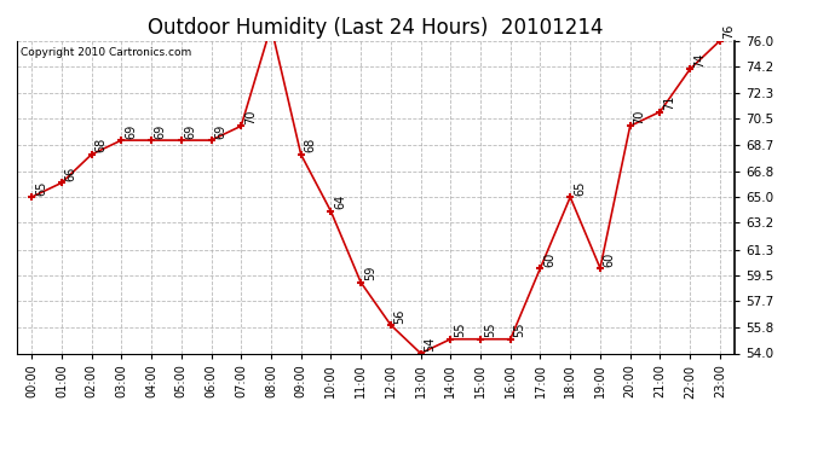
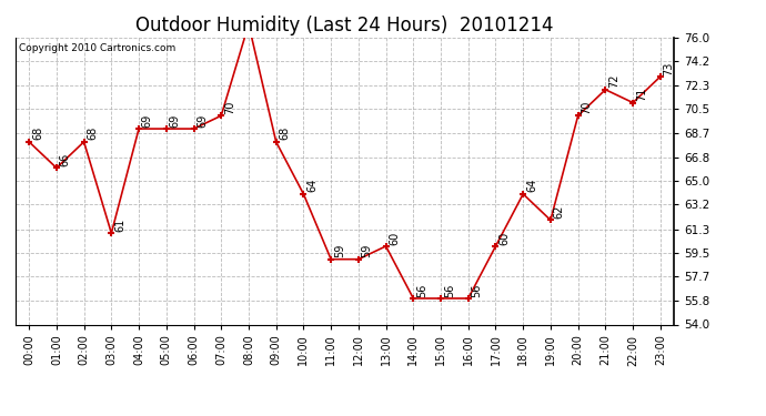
00:00: 65 -> 68
03:00: 69 -> 61
12:00: 56 -> 59
13:00: 54 -> 60
14:00: 55 -> 56
15:00: 55 -> 56
16:00: 55 -> 56
18:00: 65 -> 64
19:00: 60 -> 62
21:00: 71 -> 72
22:00: 74 -> 71
23:00: 76 -> 73
